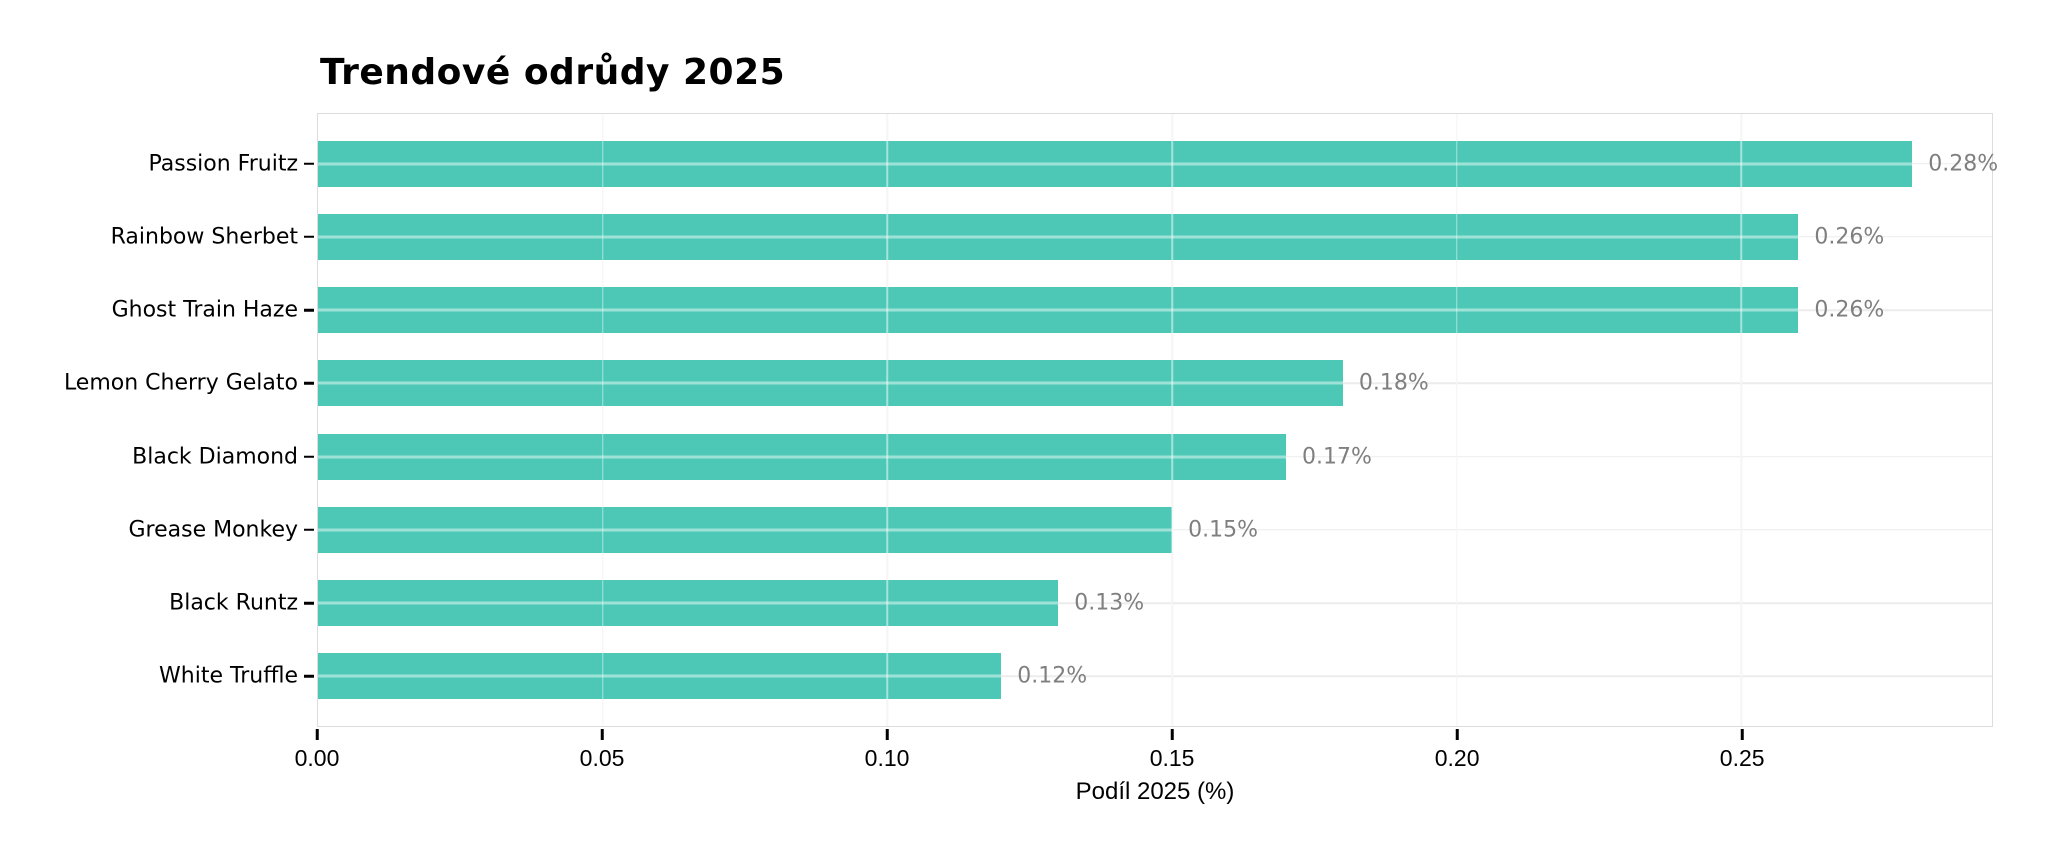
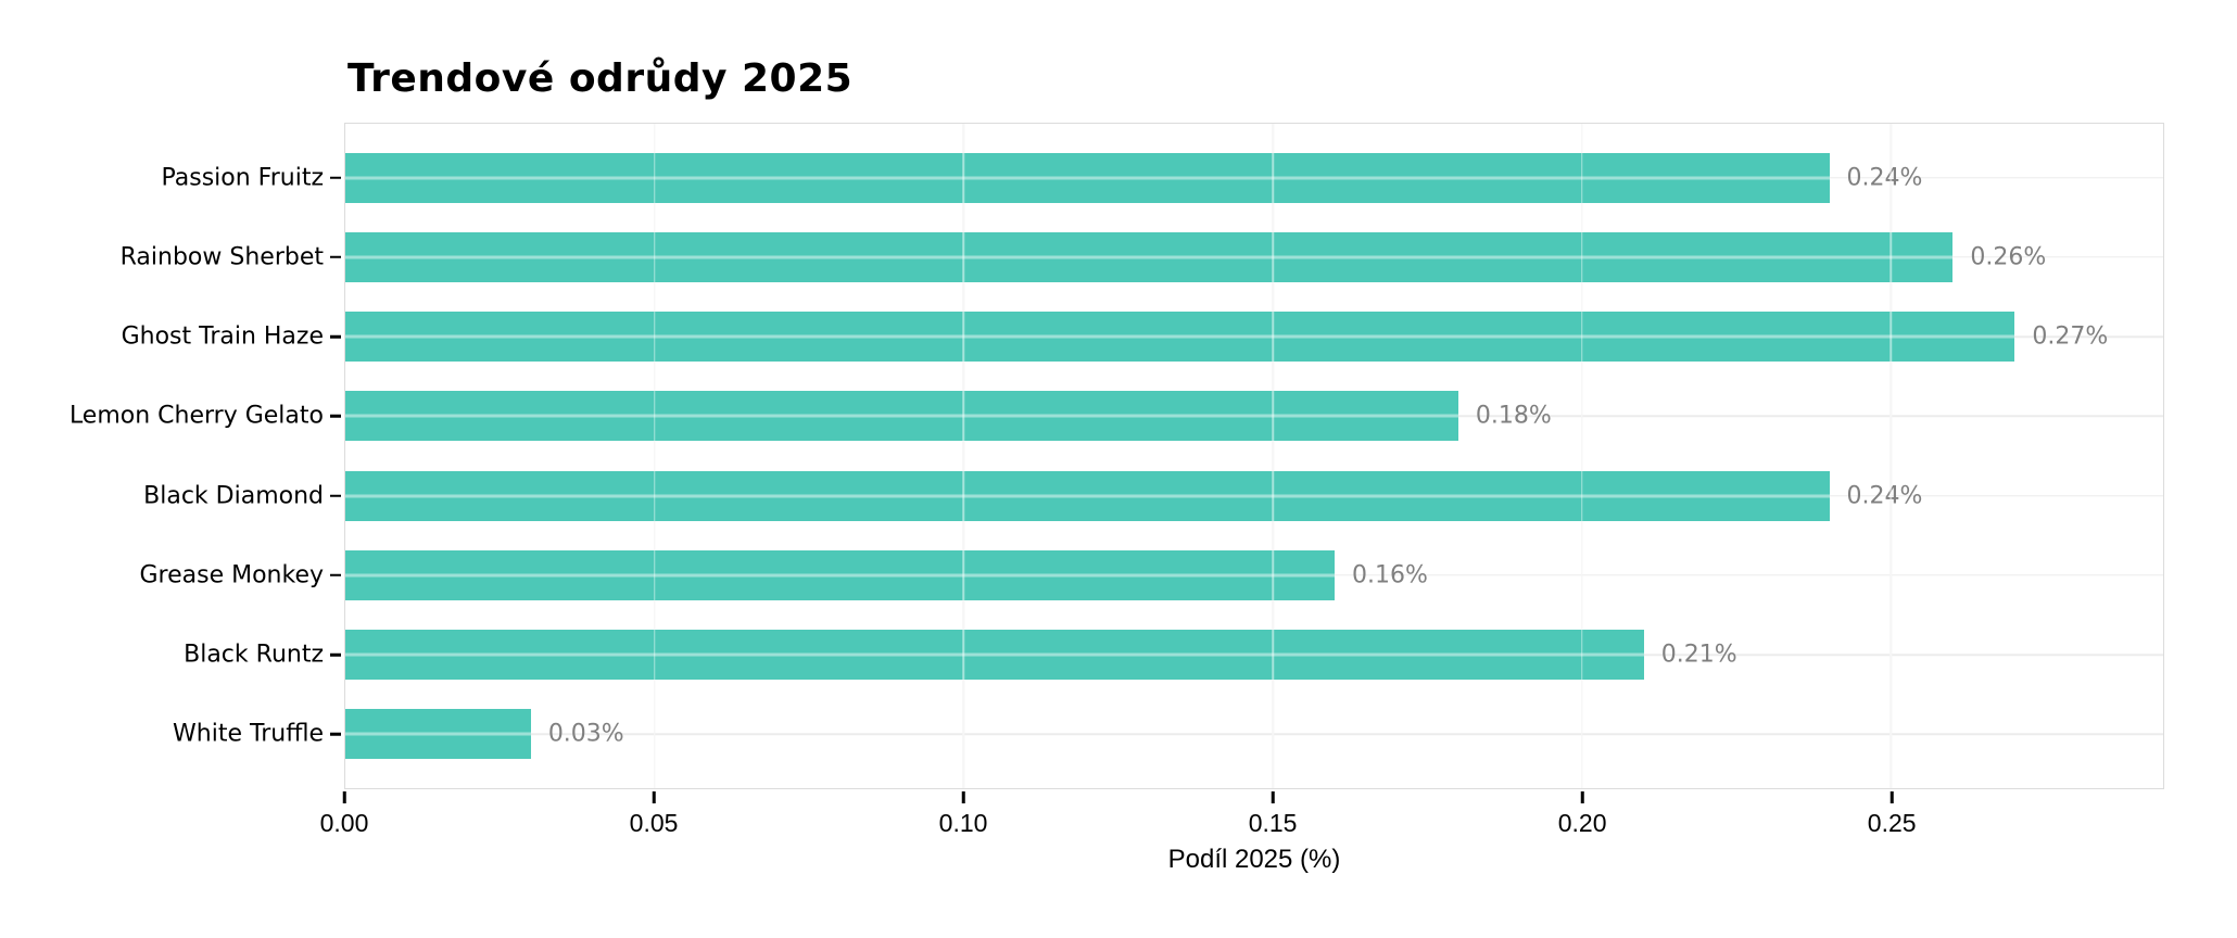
Passion Fruitz: 0.28% -> 0.24%
Ghost Train Haze: 0.26% -> 0.27%
Black Diamond: 0.17% -> 0.24%
Grease Monkey: 0.15% -> 0.16%
Black Runtz: 0.13% -> 0.21%
White Truffle: 0.12% -> 0.03%
